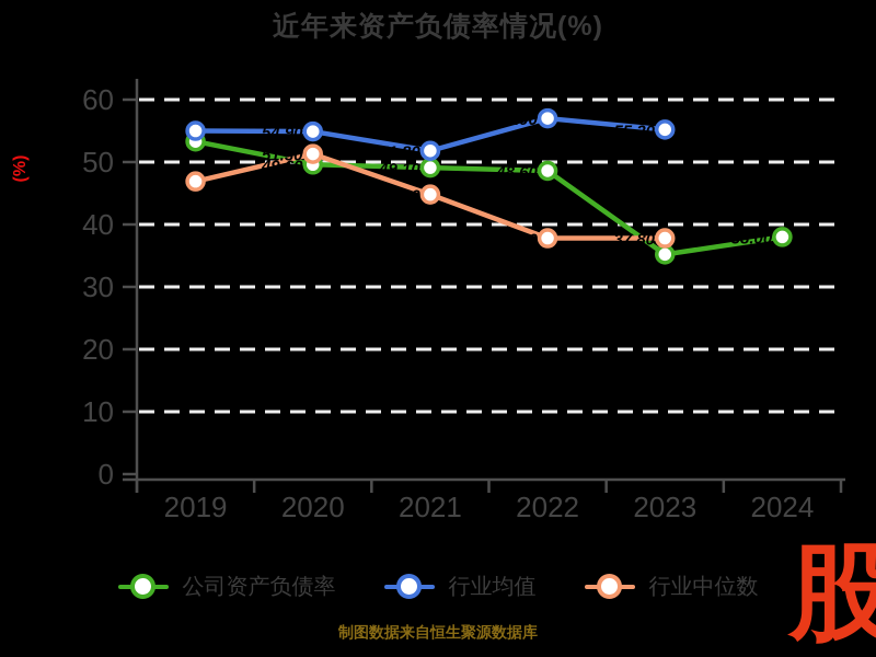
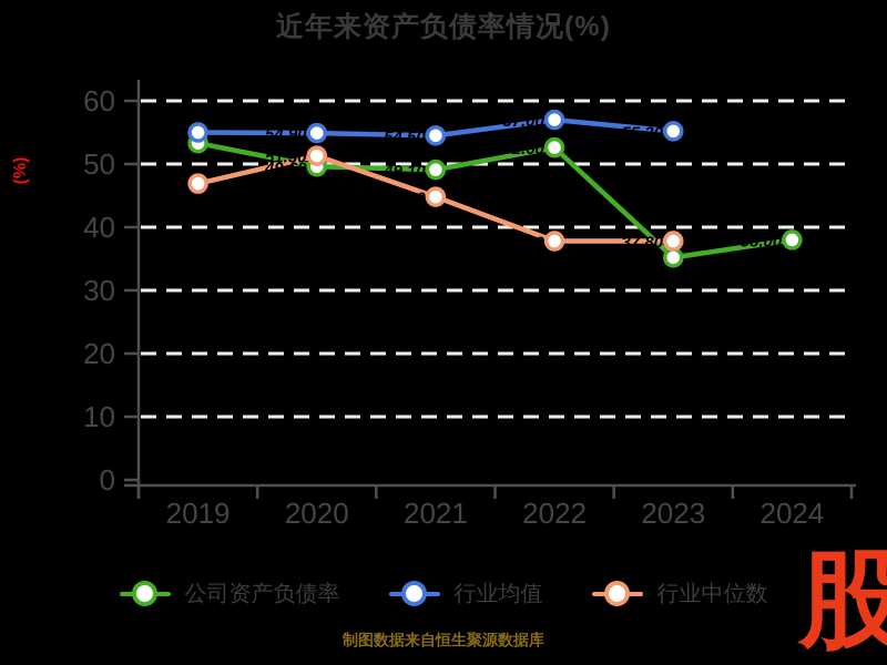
行业均值/2021: 51.80 -> 54.50
公司资产负债率/2022: 48.60 -> 52.60
